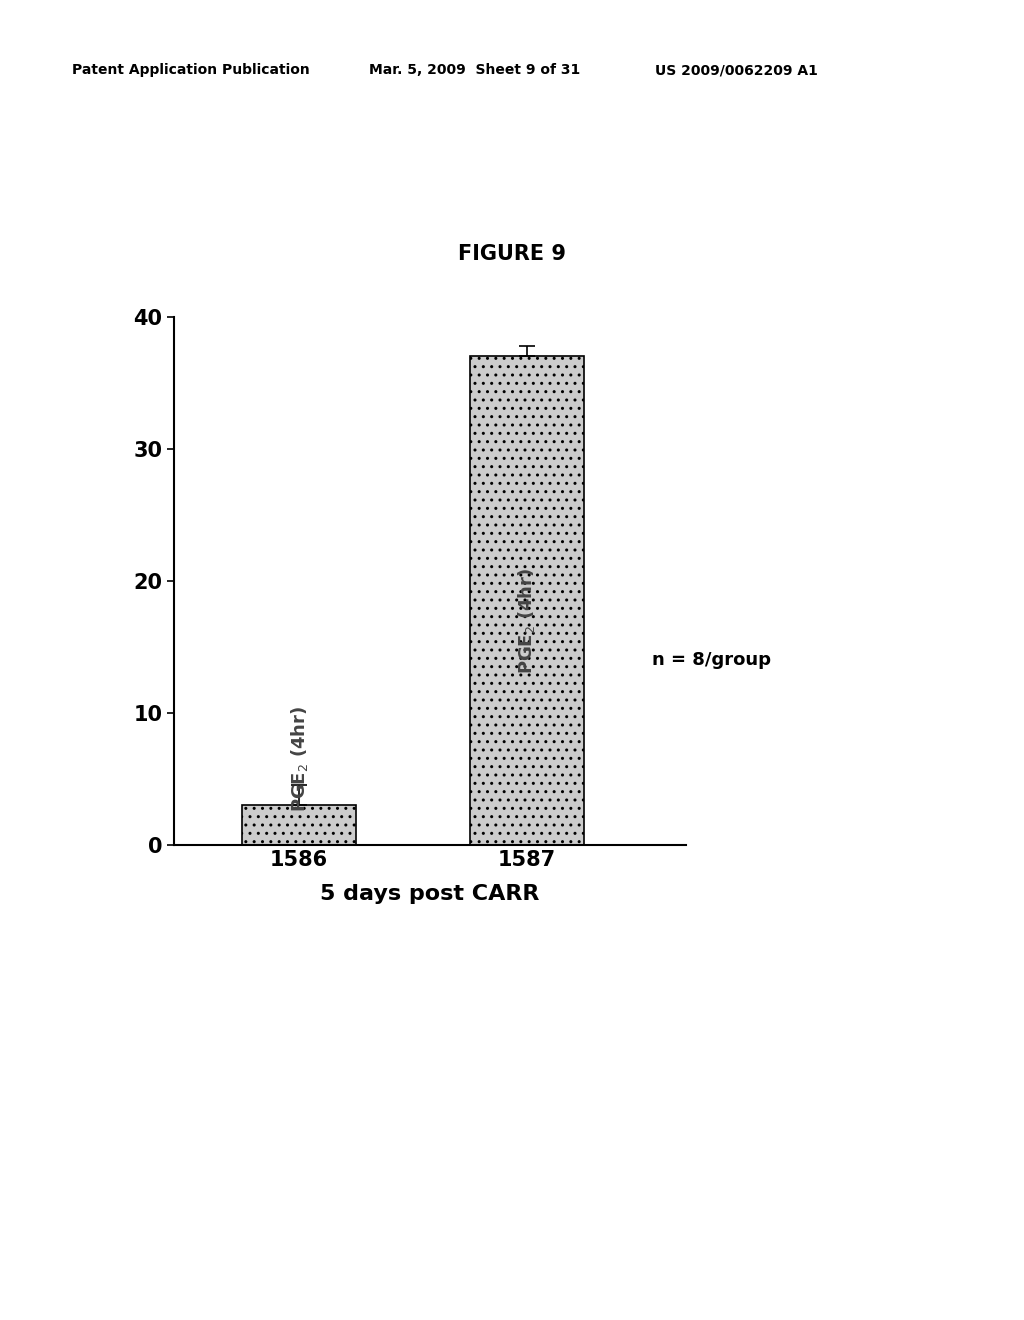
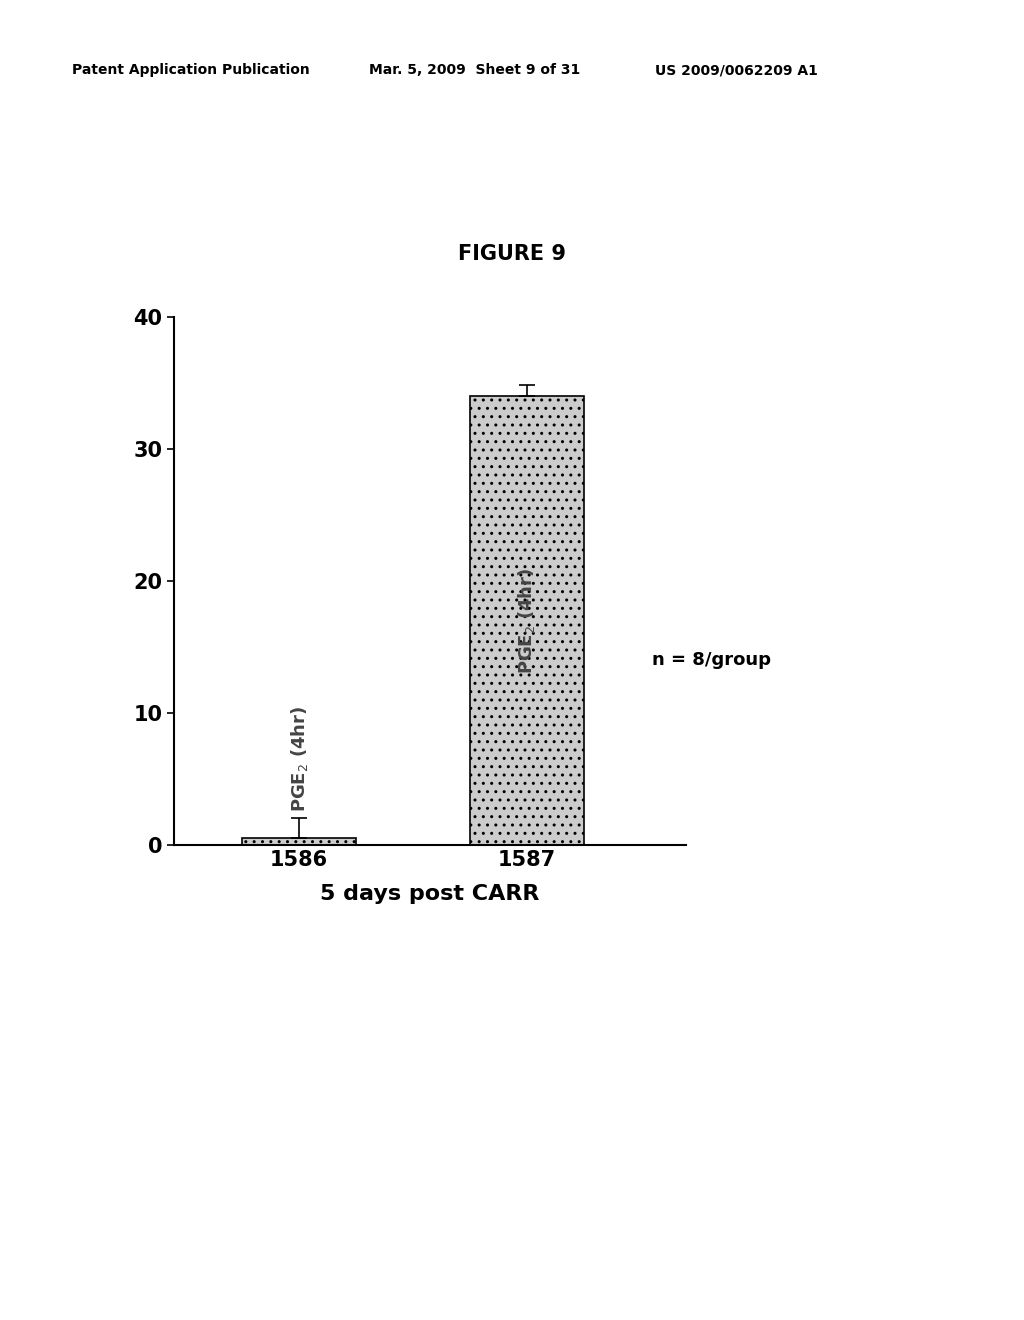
1586: 3.0 -> 0.5
1587: 37.0 -> 34.0
